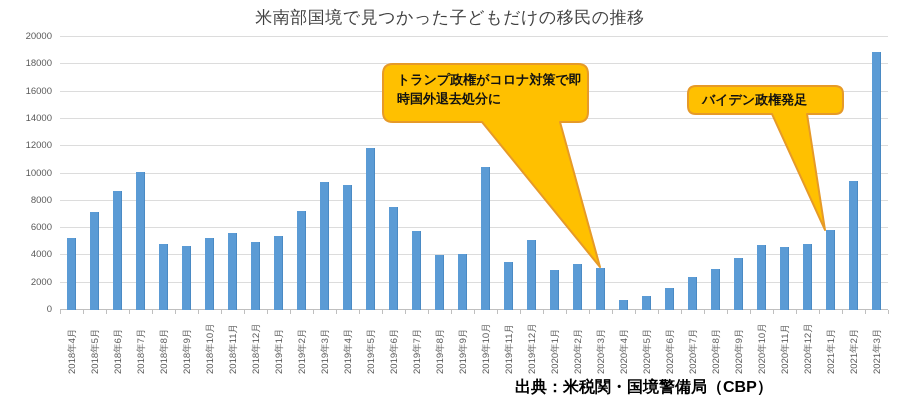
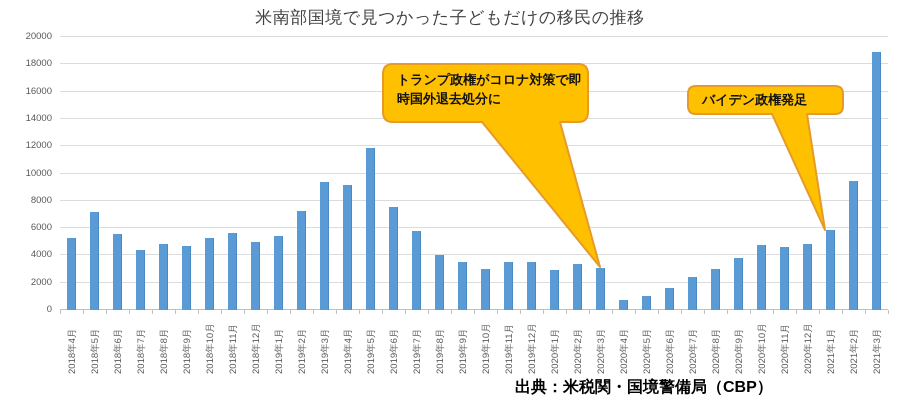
2018年6月: 8700 -> 5600
2018年7月: 10100 -> 4400
2019年9月: 4100 -> 3500
2019年10月: 10500 -> 3000
2019年12月: 5100 -> 3500
